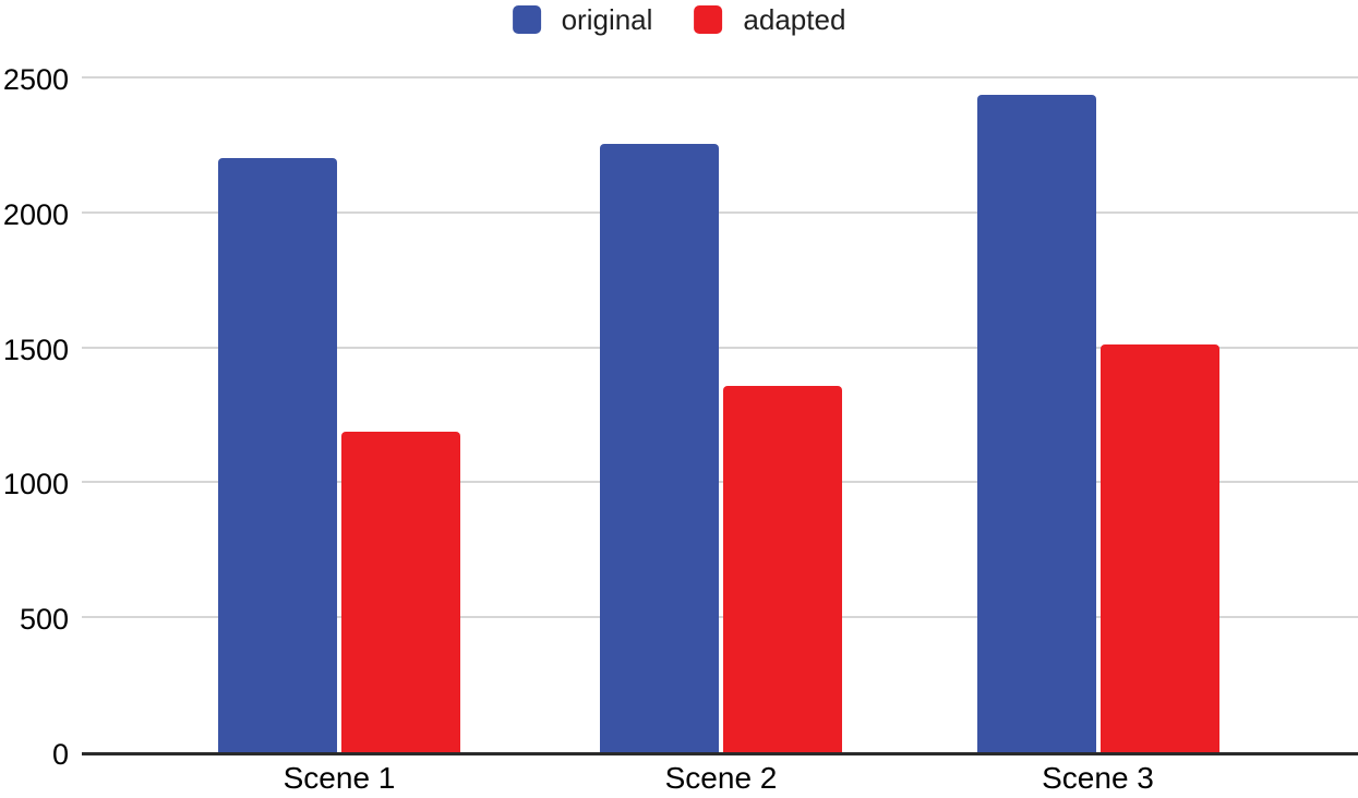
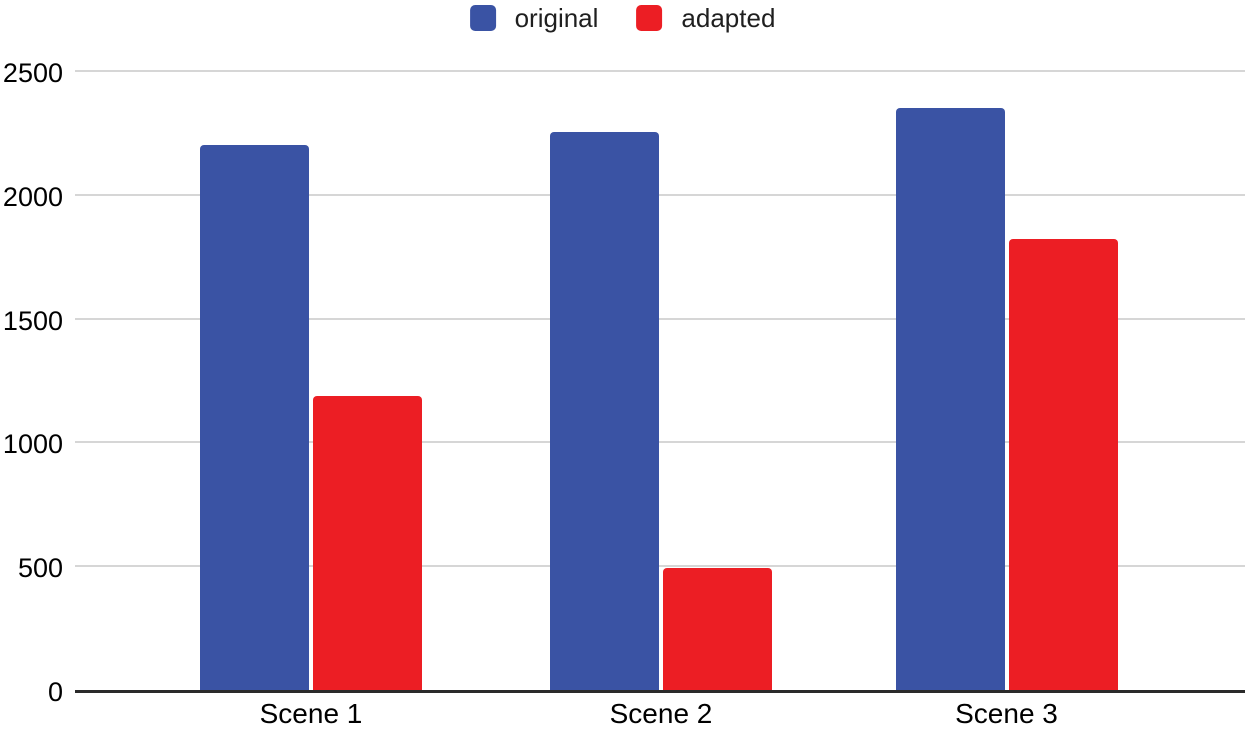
adapted/Scene 2: 1360 -> 500
original/Scene 3: 2440 -> 2360
adapted/Scene 3: 1520 -> 1830
